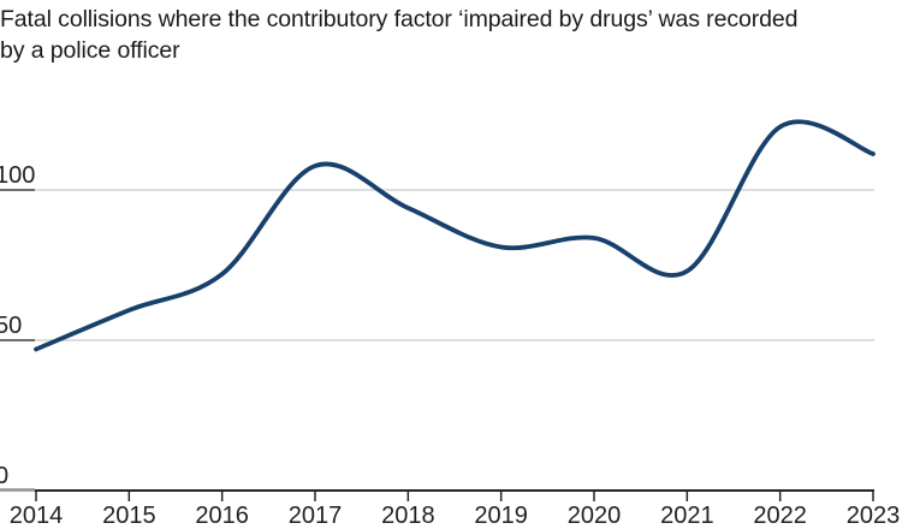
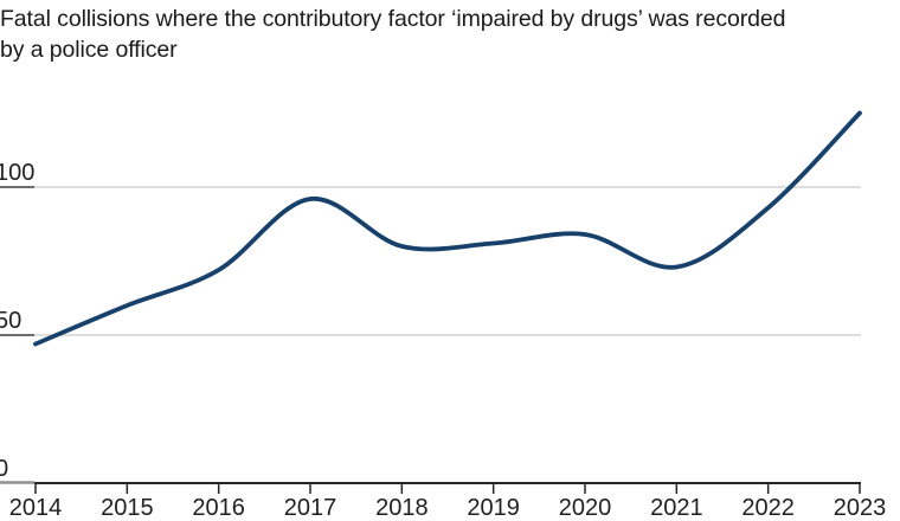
2017: 108 -> 96
2018: 94 -> 80
2022: 121 -> 93
2023: 112 -> 125
